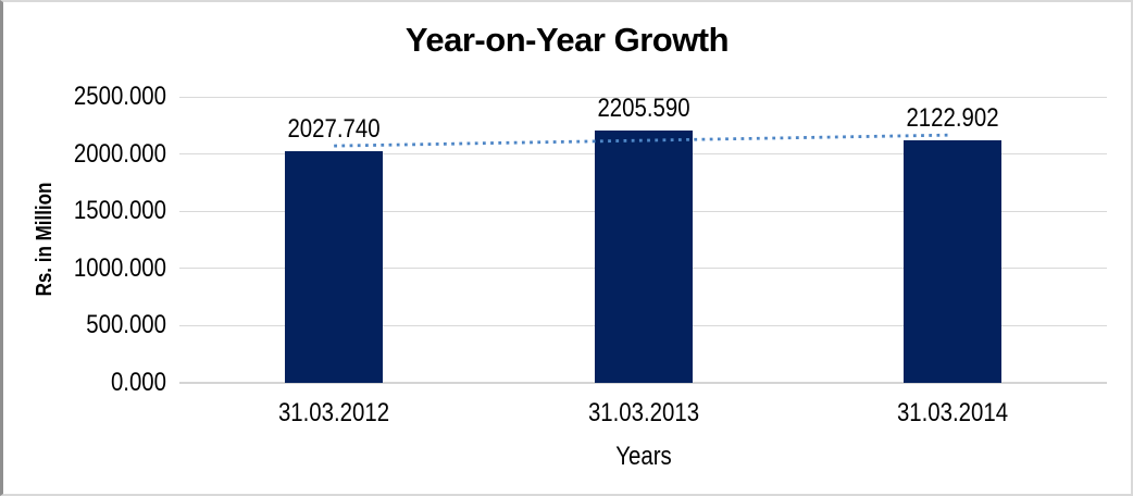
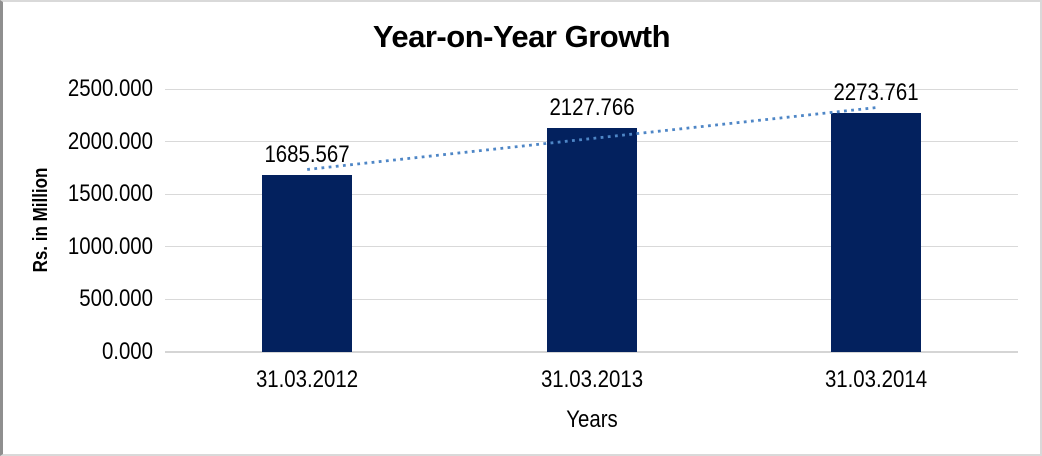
31.03.2012: 2027.740 -> 1685.567
31.03.2013: 2205.590 -> 2127.766
31.03.2014: 2122.902 -> 2273.761
